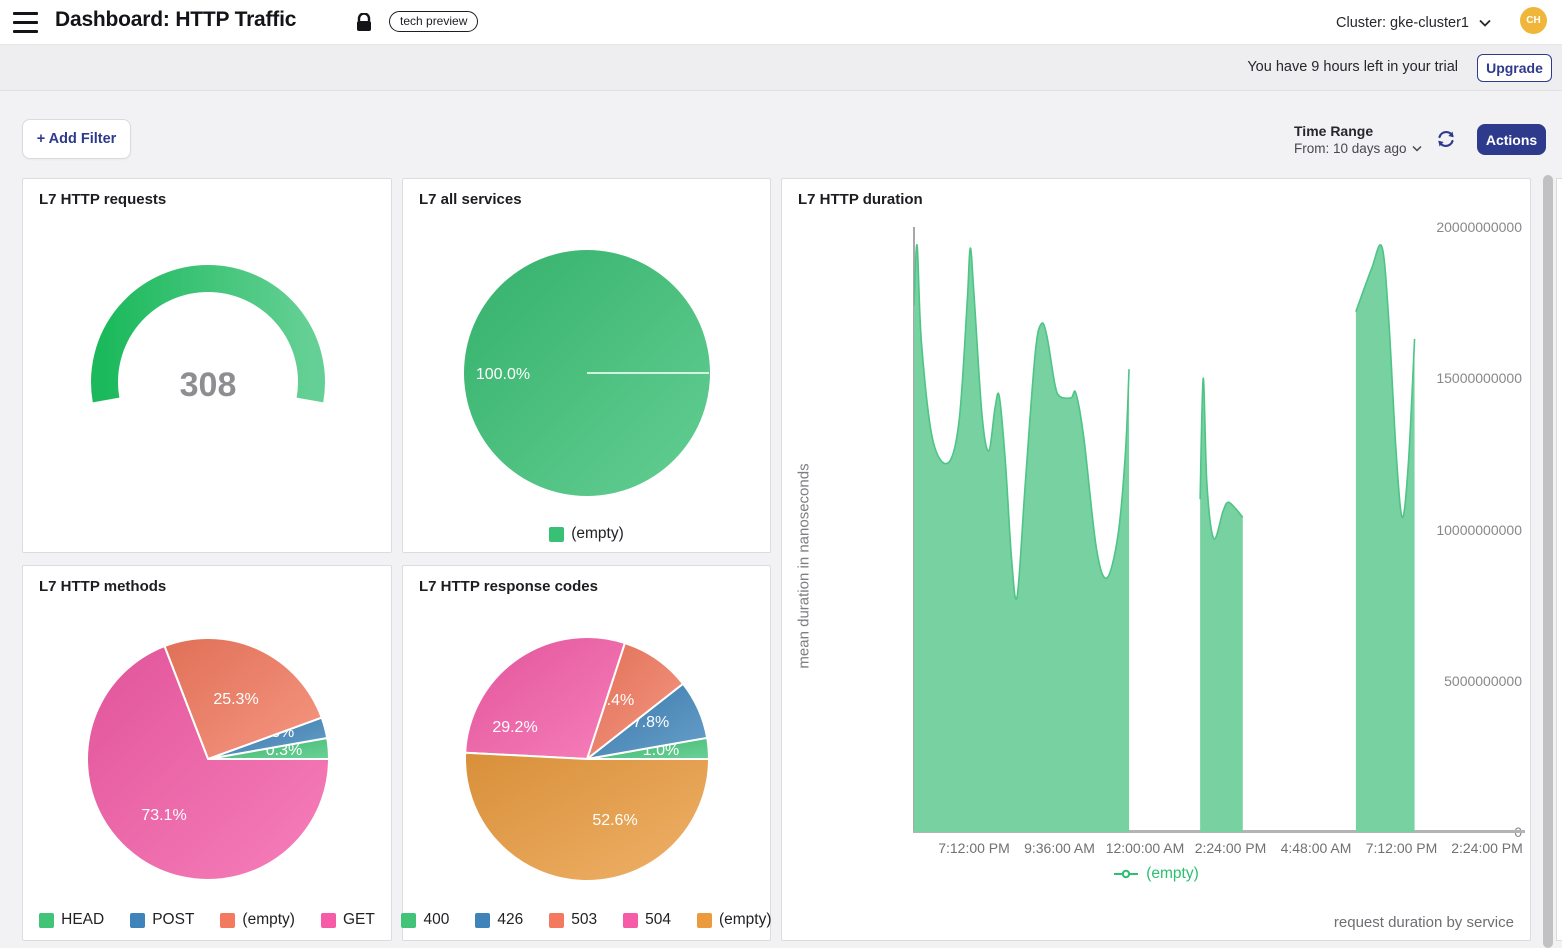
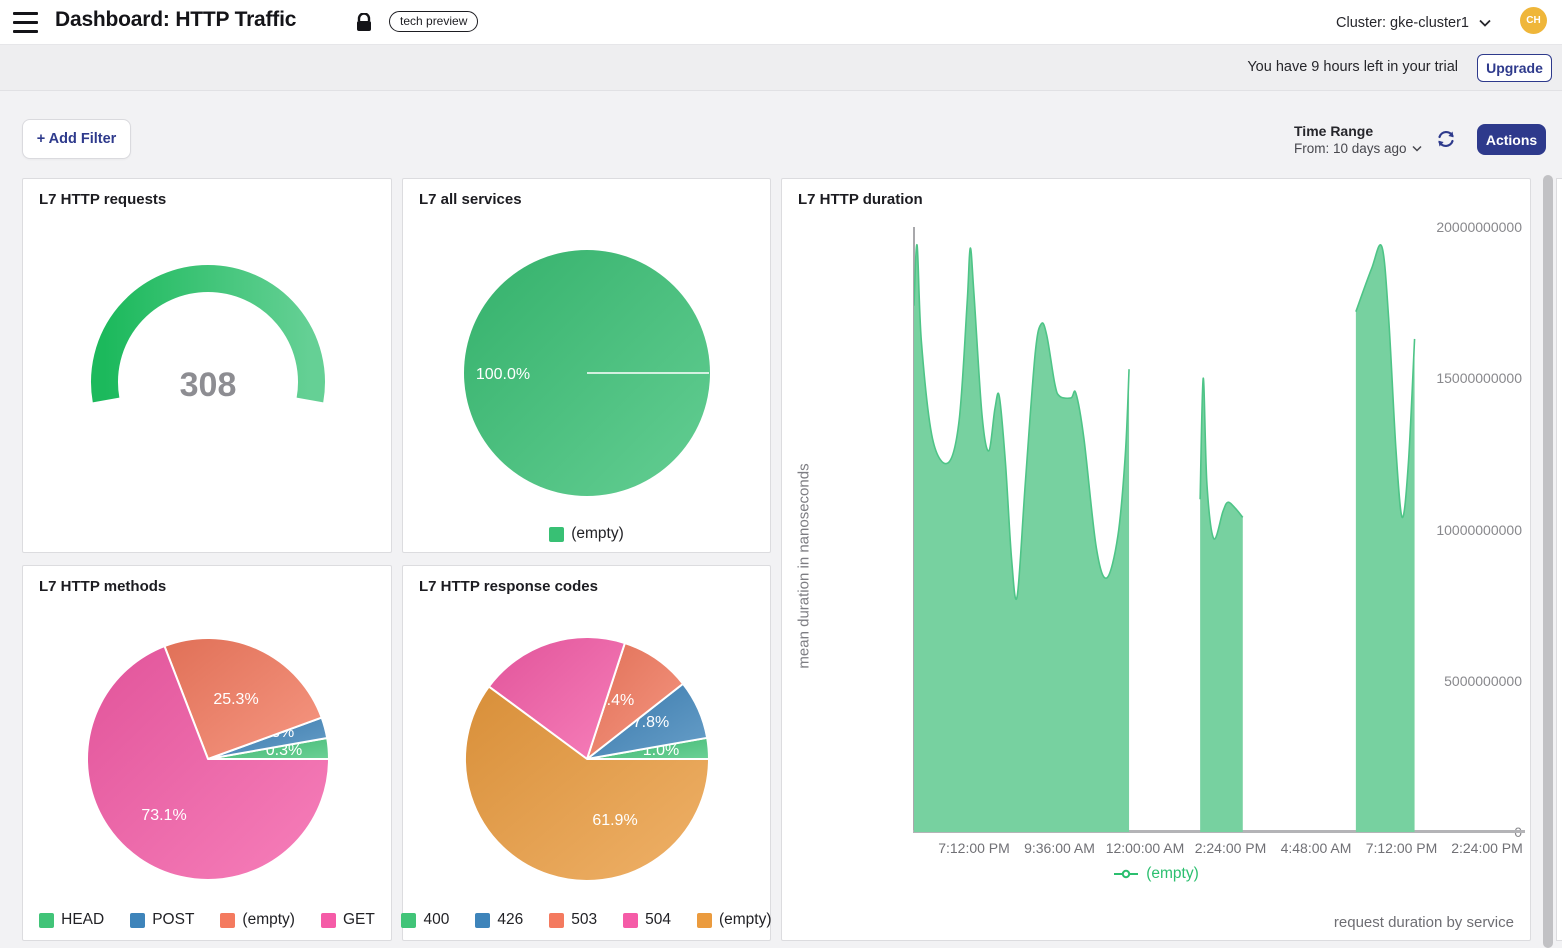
L7 HTTP response codes/504: 29.2% -> 19.9%
L7 HTTP response codes/(empty): 52.6% -> 61.9%
